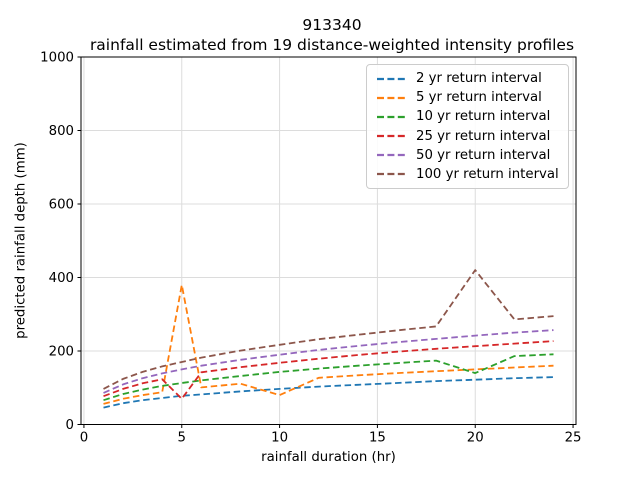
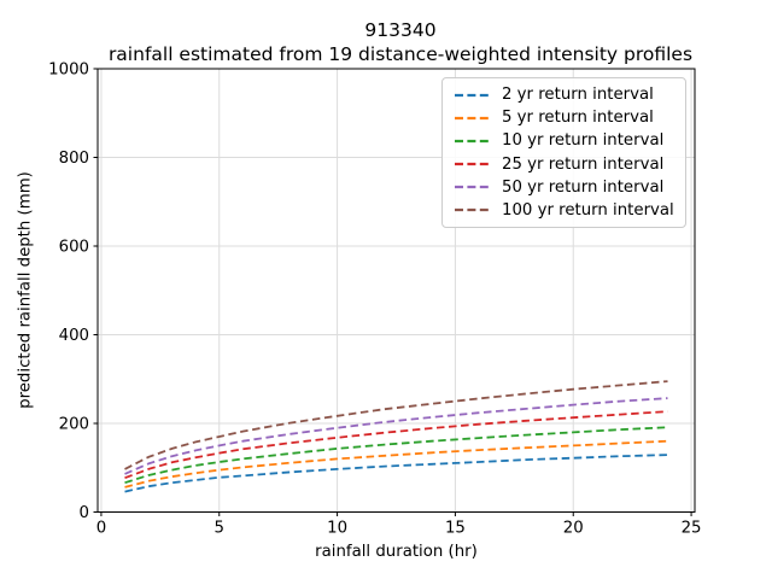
5 yr return interval/5: 380 -> 100
25 yr return interval/5: 70 -> 130
5 yr return interval/10: 80 -> 120
10 yr return interval/20: 140 -> 180
100 yr return interval/20: 420 -> 280
